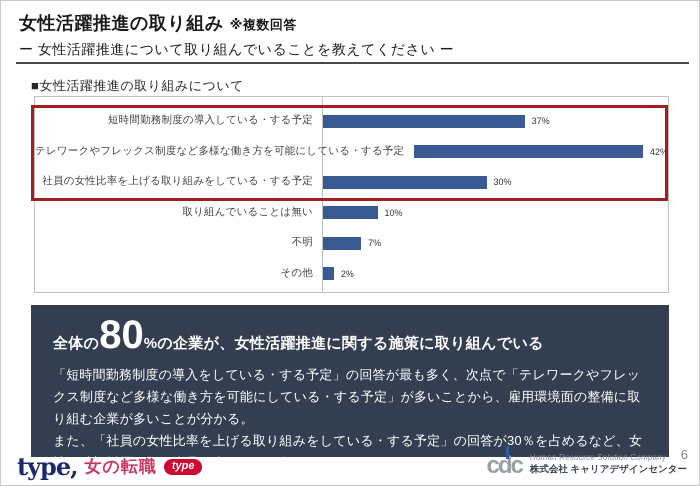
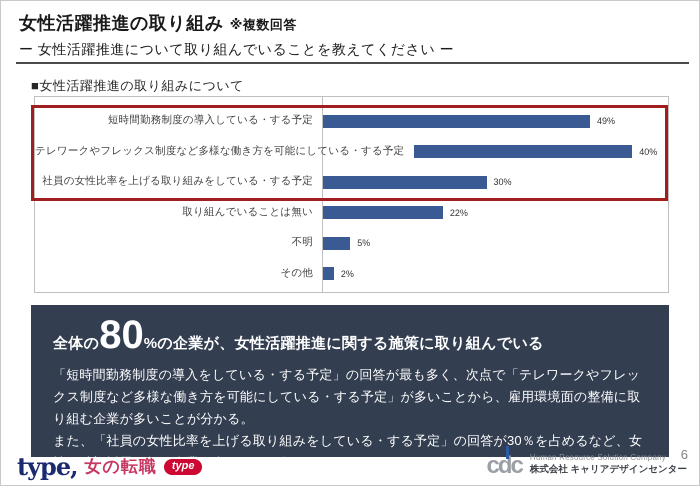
短時間勤務制度の導入している・する予定: 37% -> 49%
テレワークやフレックス制度など多様な働き方を可能にしている・する予定: 42% -> 40%
取り組んでいることは無い: 10% -> 22%
不明: 7% -> 5%
